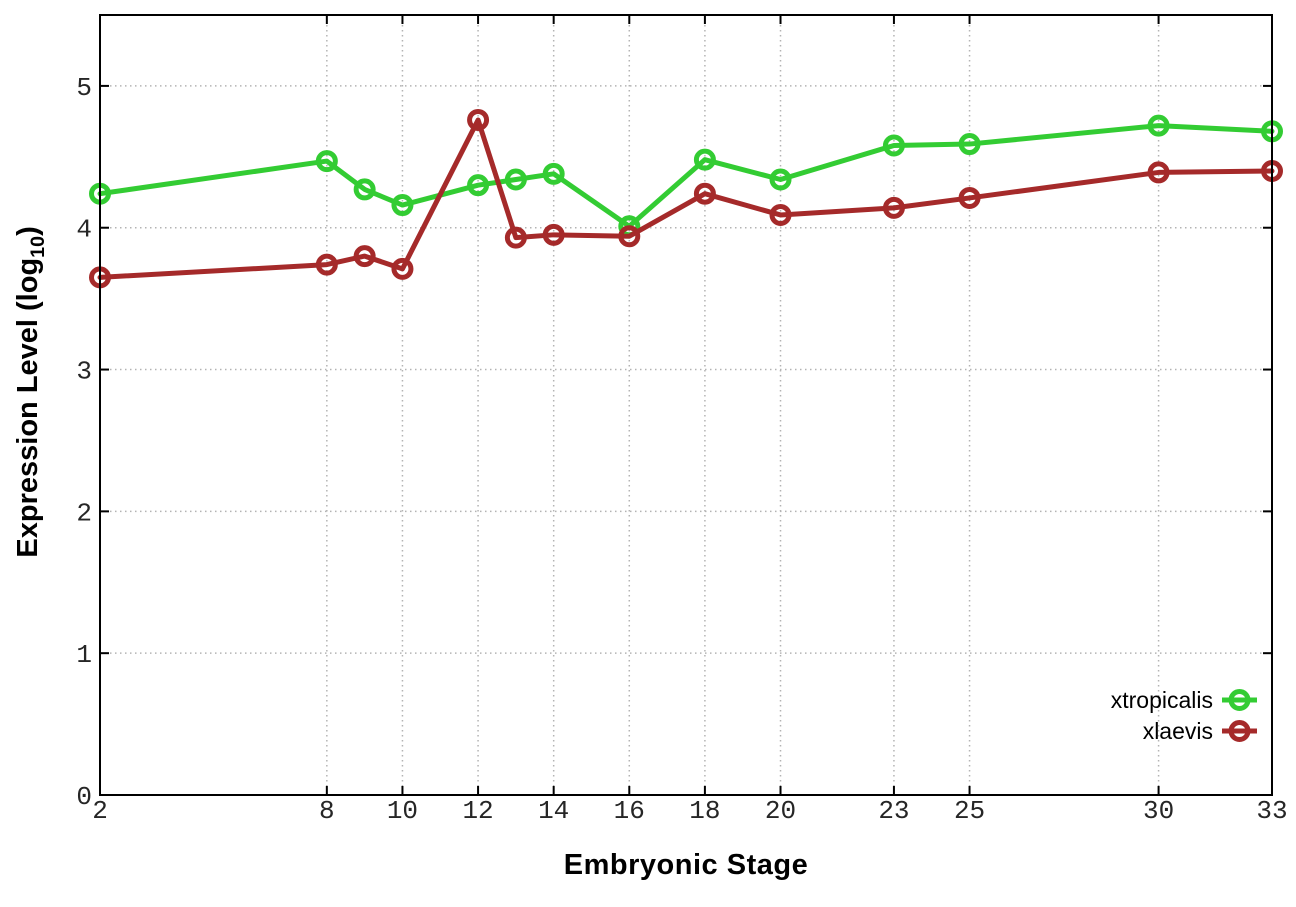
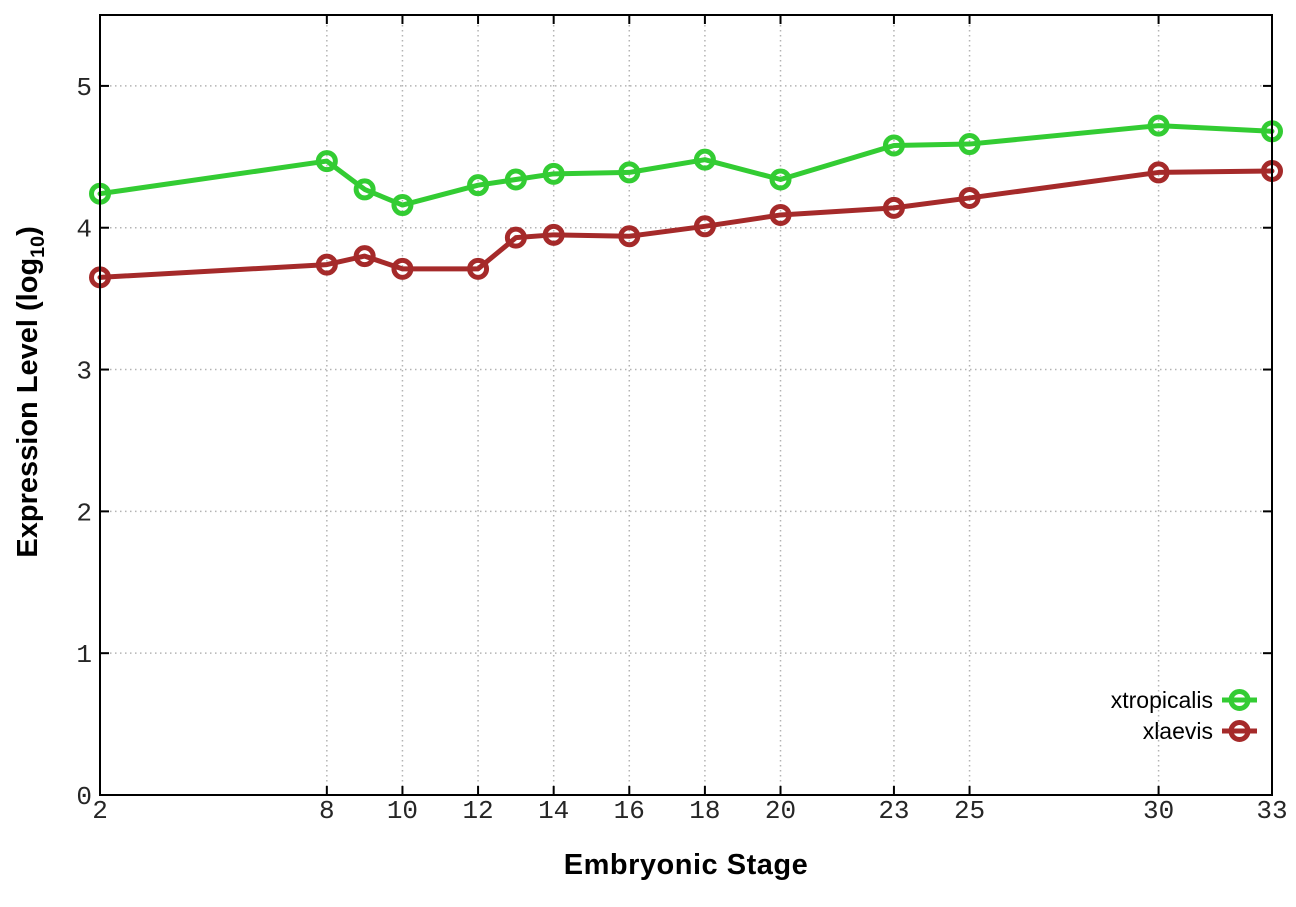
xlaevis/12: 4.76 -> 3.71
xtropicalis/16: 4.01 -> 4.39
xlaevis/18: 4.24 -> 4.01
